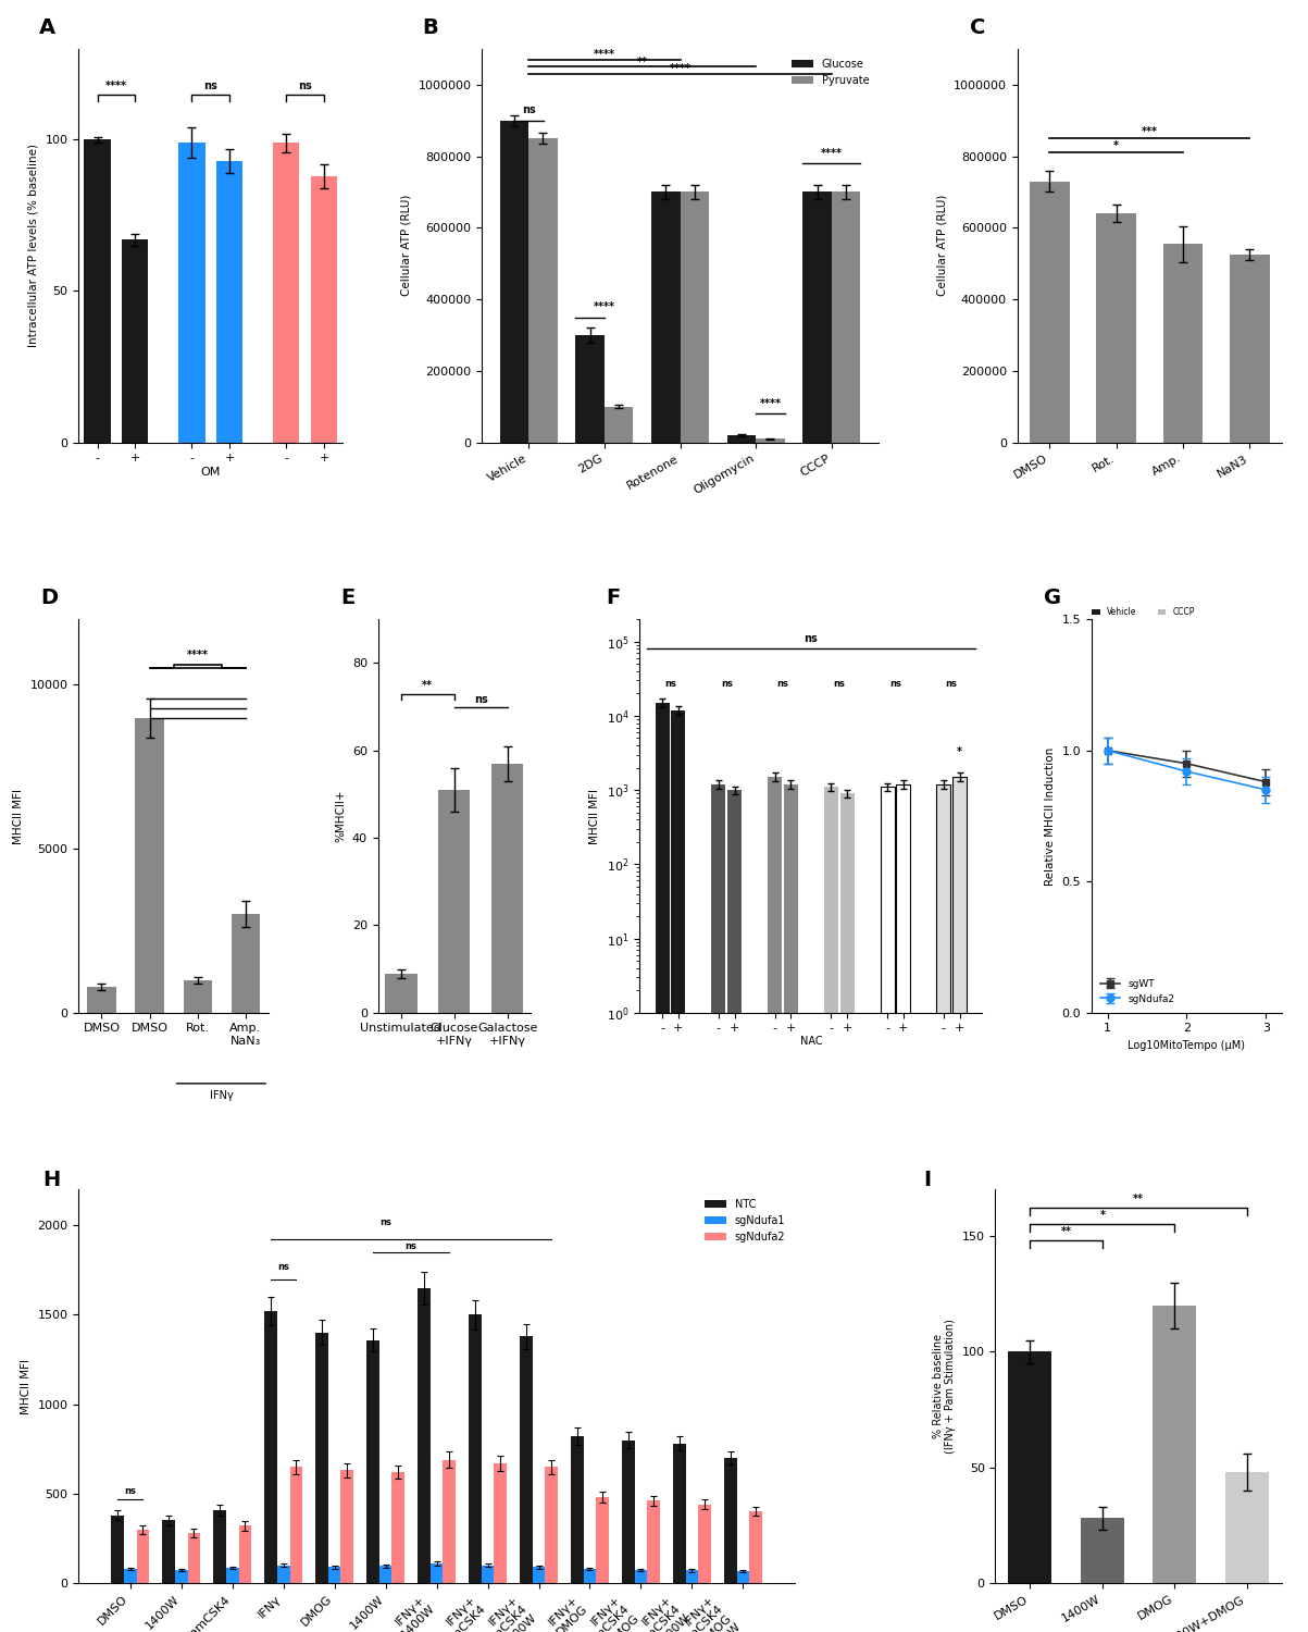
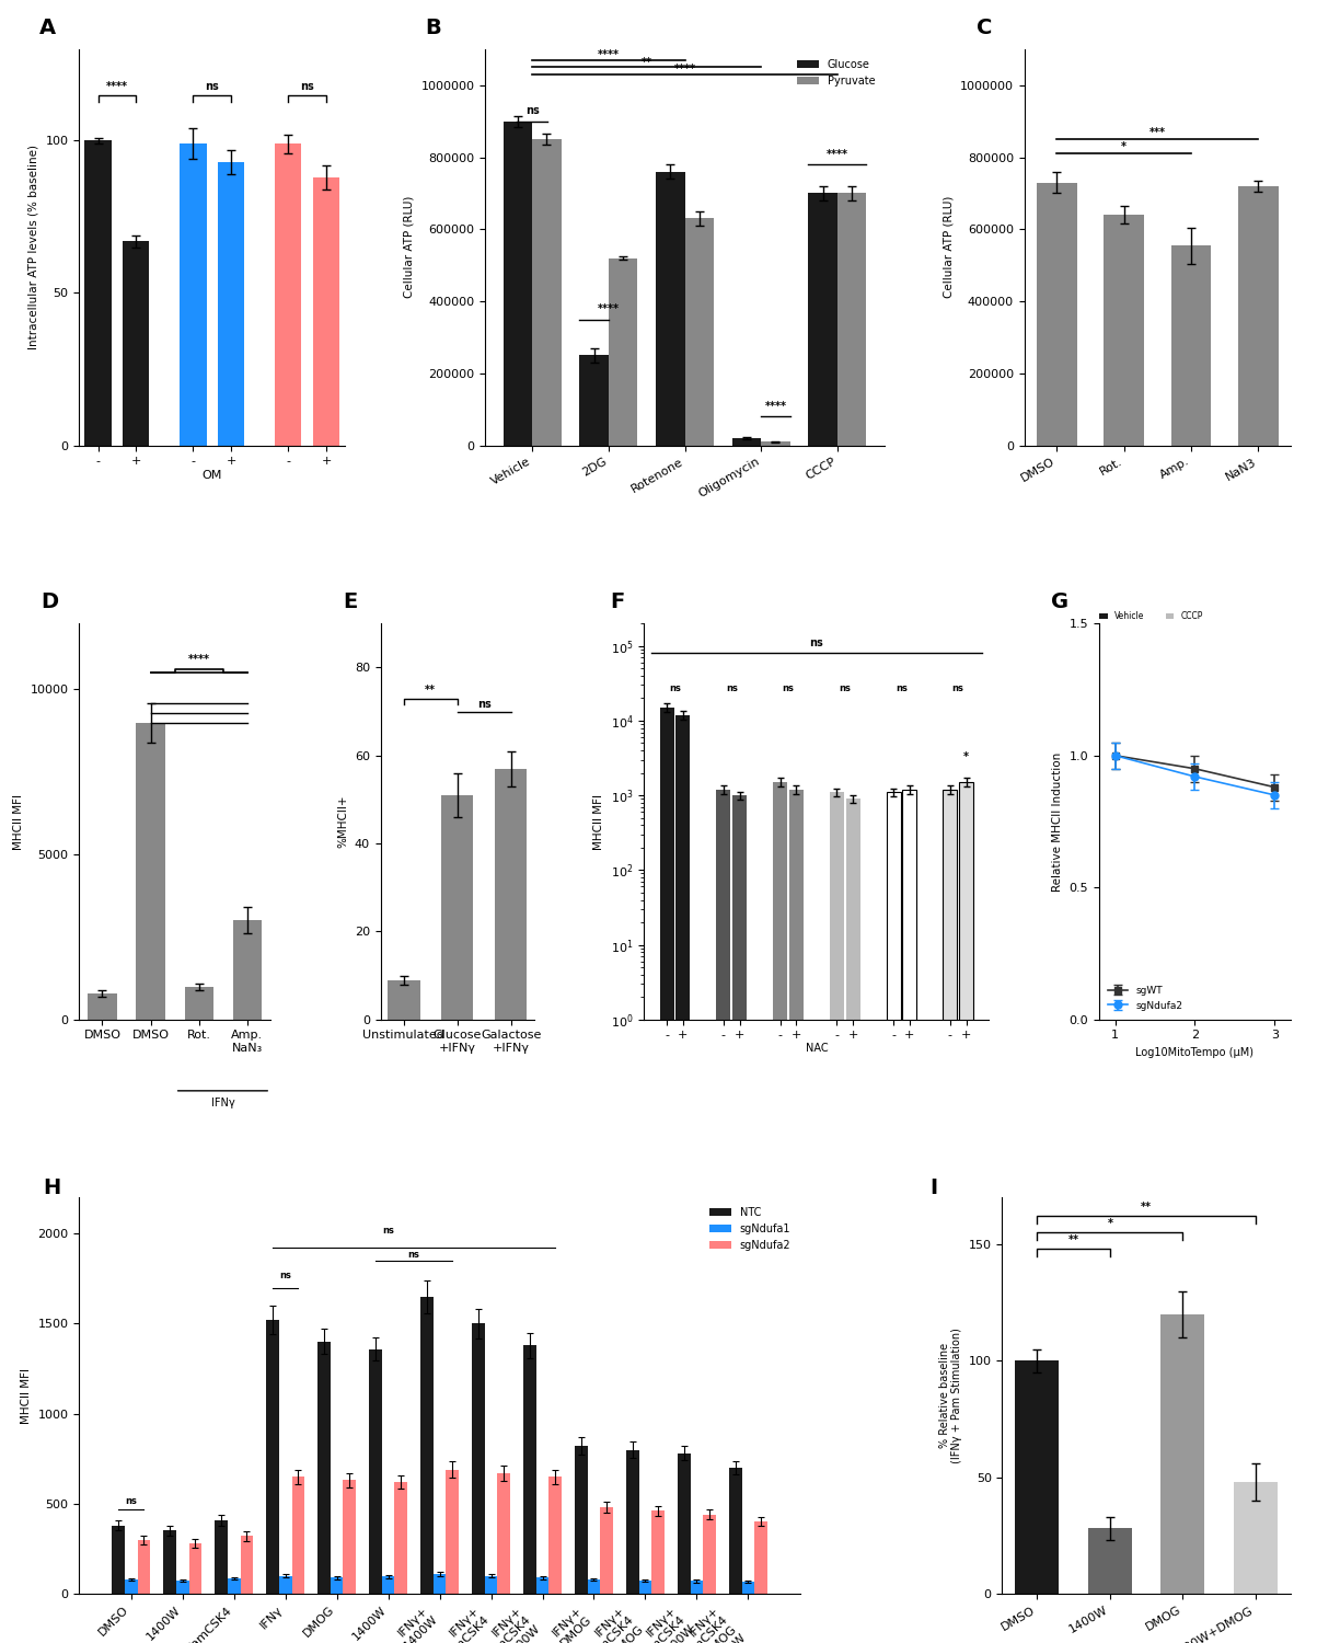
Glucose/2DG: 300000 -> 250000
Pyruvate/2DG: 100000 -> 520000
Glucose/Rotenone: 700000 -> 760000
Pyruvate/Rotenone: 700000 -> 630000
NaN3: 525000 -> 720000
